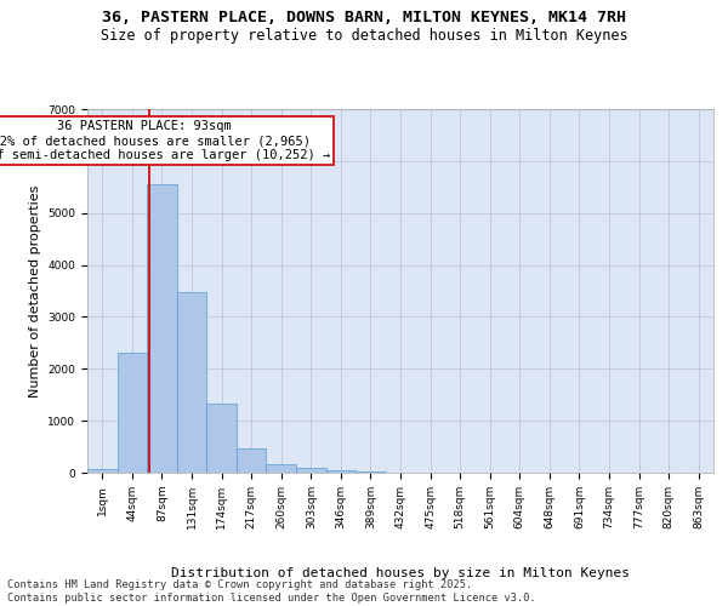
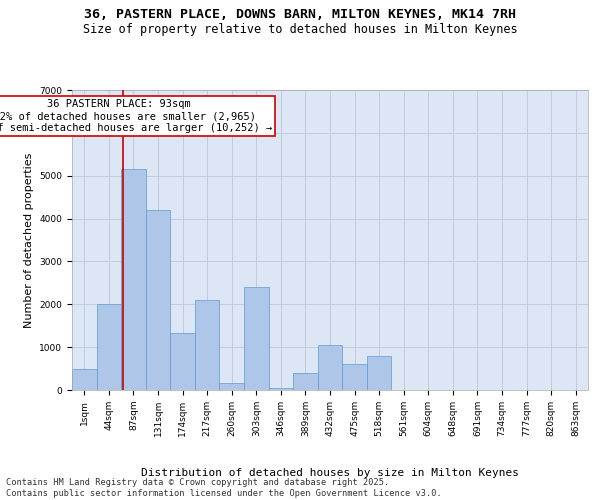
1sqm: 80 -> 500
44sqm: 2300 -> 2000
87sqm: 5550 -> 5150
131sqm: 3470 -> 4200
217sqm: 470 -> 2100
303sqm: 80 -> 2400
389sqm: 20 -> 400
432sqm: 0 -> 1050
475sqm: 0 -> 600
518sqm: 0 -> 800
